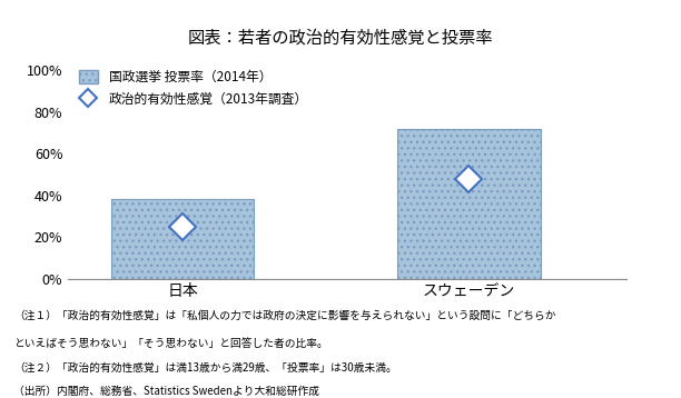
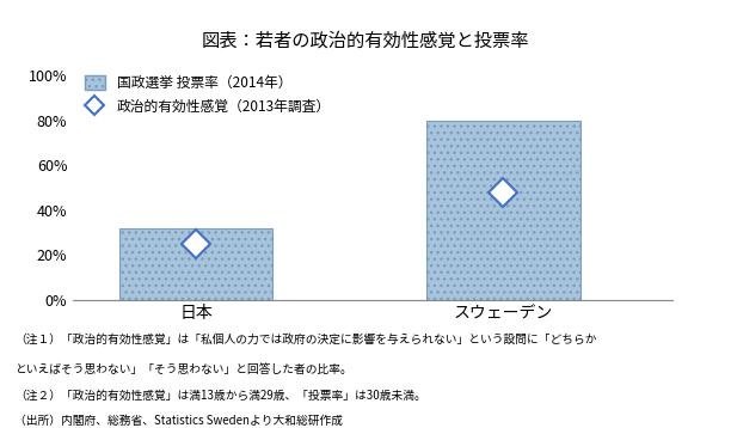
日本: 38% -> 32%
スウェーデン: 72% -> 80%
